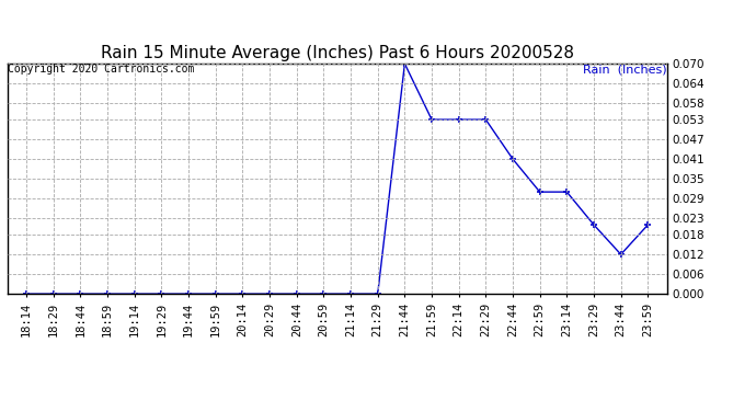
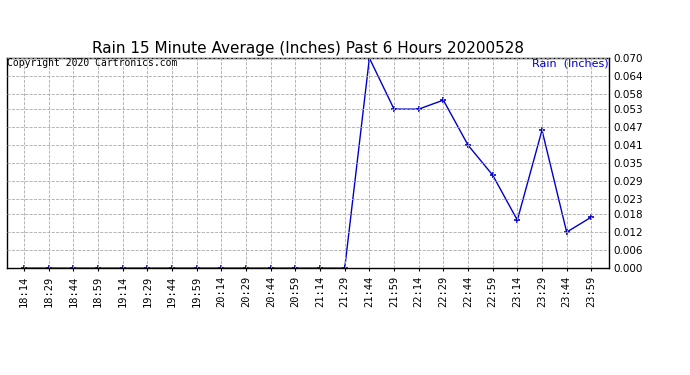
22:29: 0.053 -> 0.056
23:14: 0.031 -> 0.016
23:29: 0.021 -> 0.046
23:59: 0.021 -> 0.017
